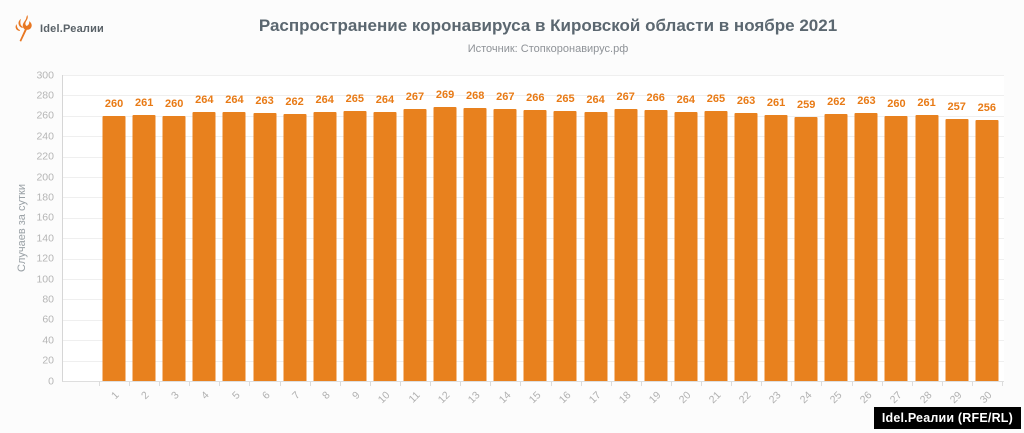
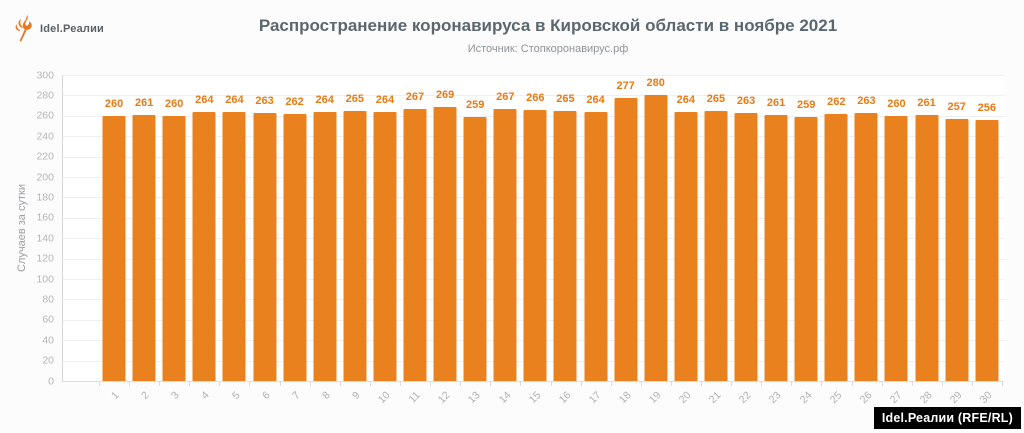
13: 268 -> 259
18: 267 -> 277
19: 266 -> 280
